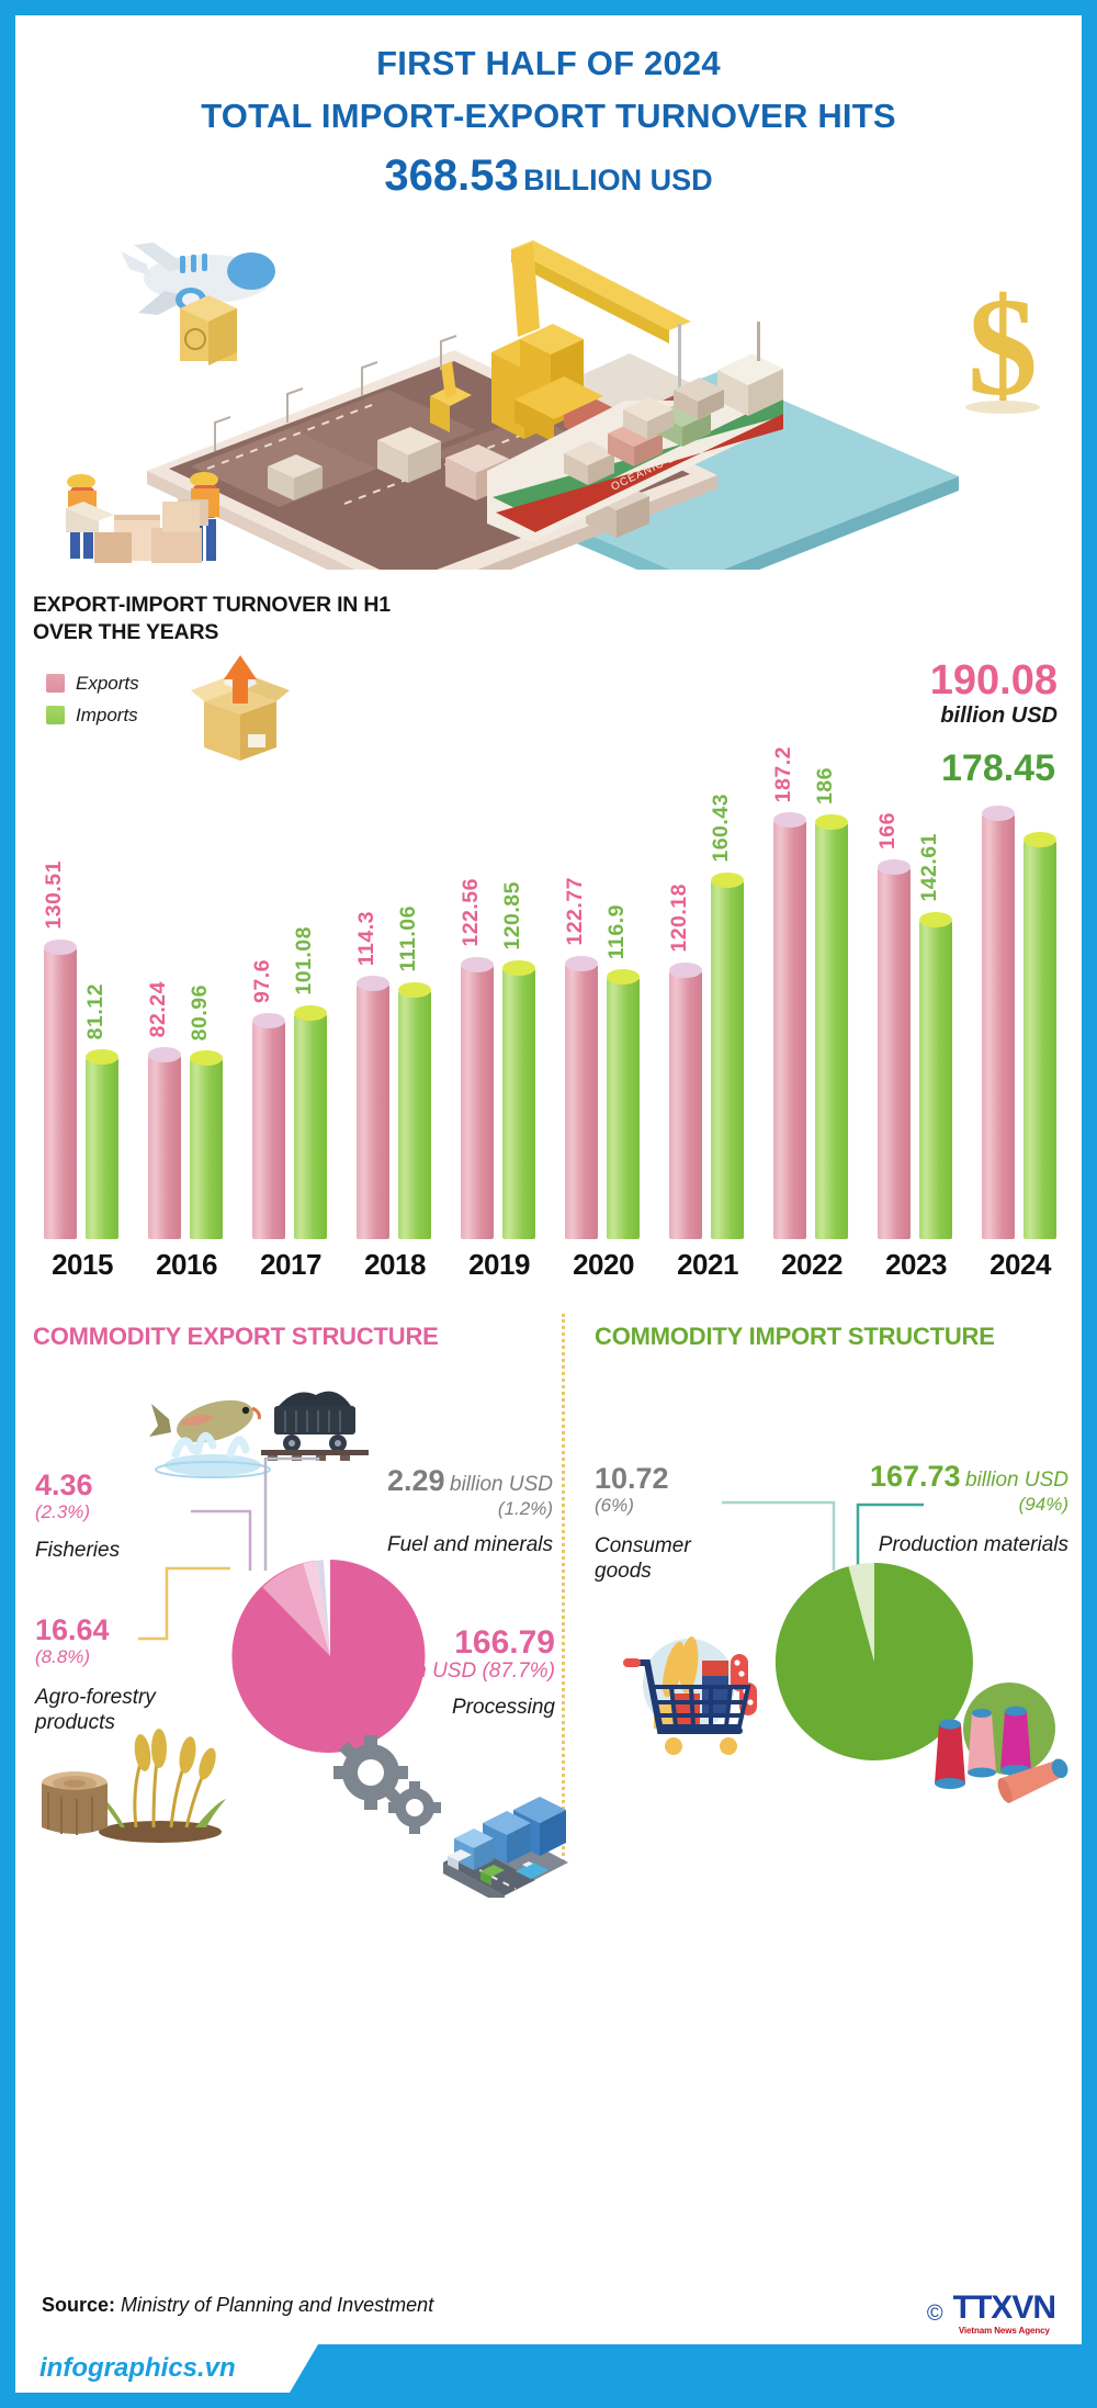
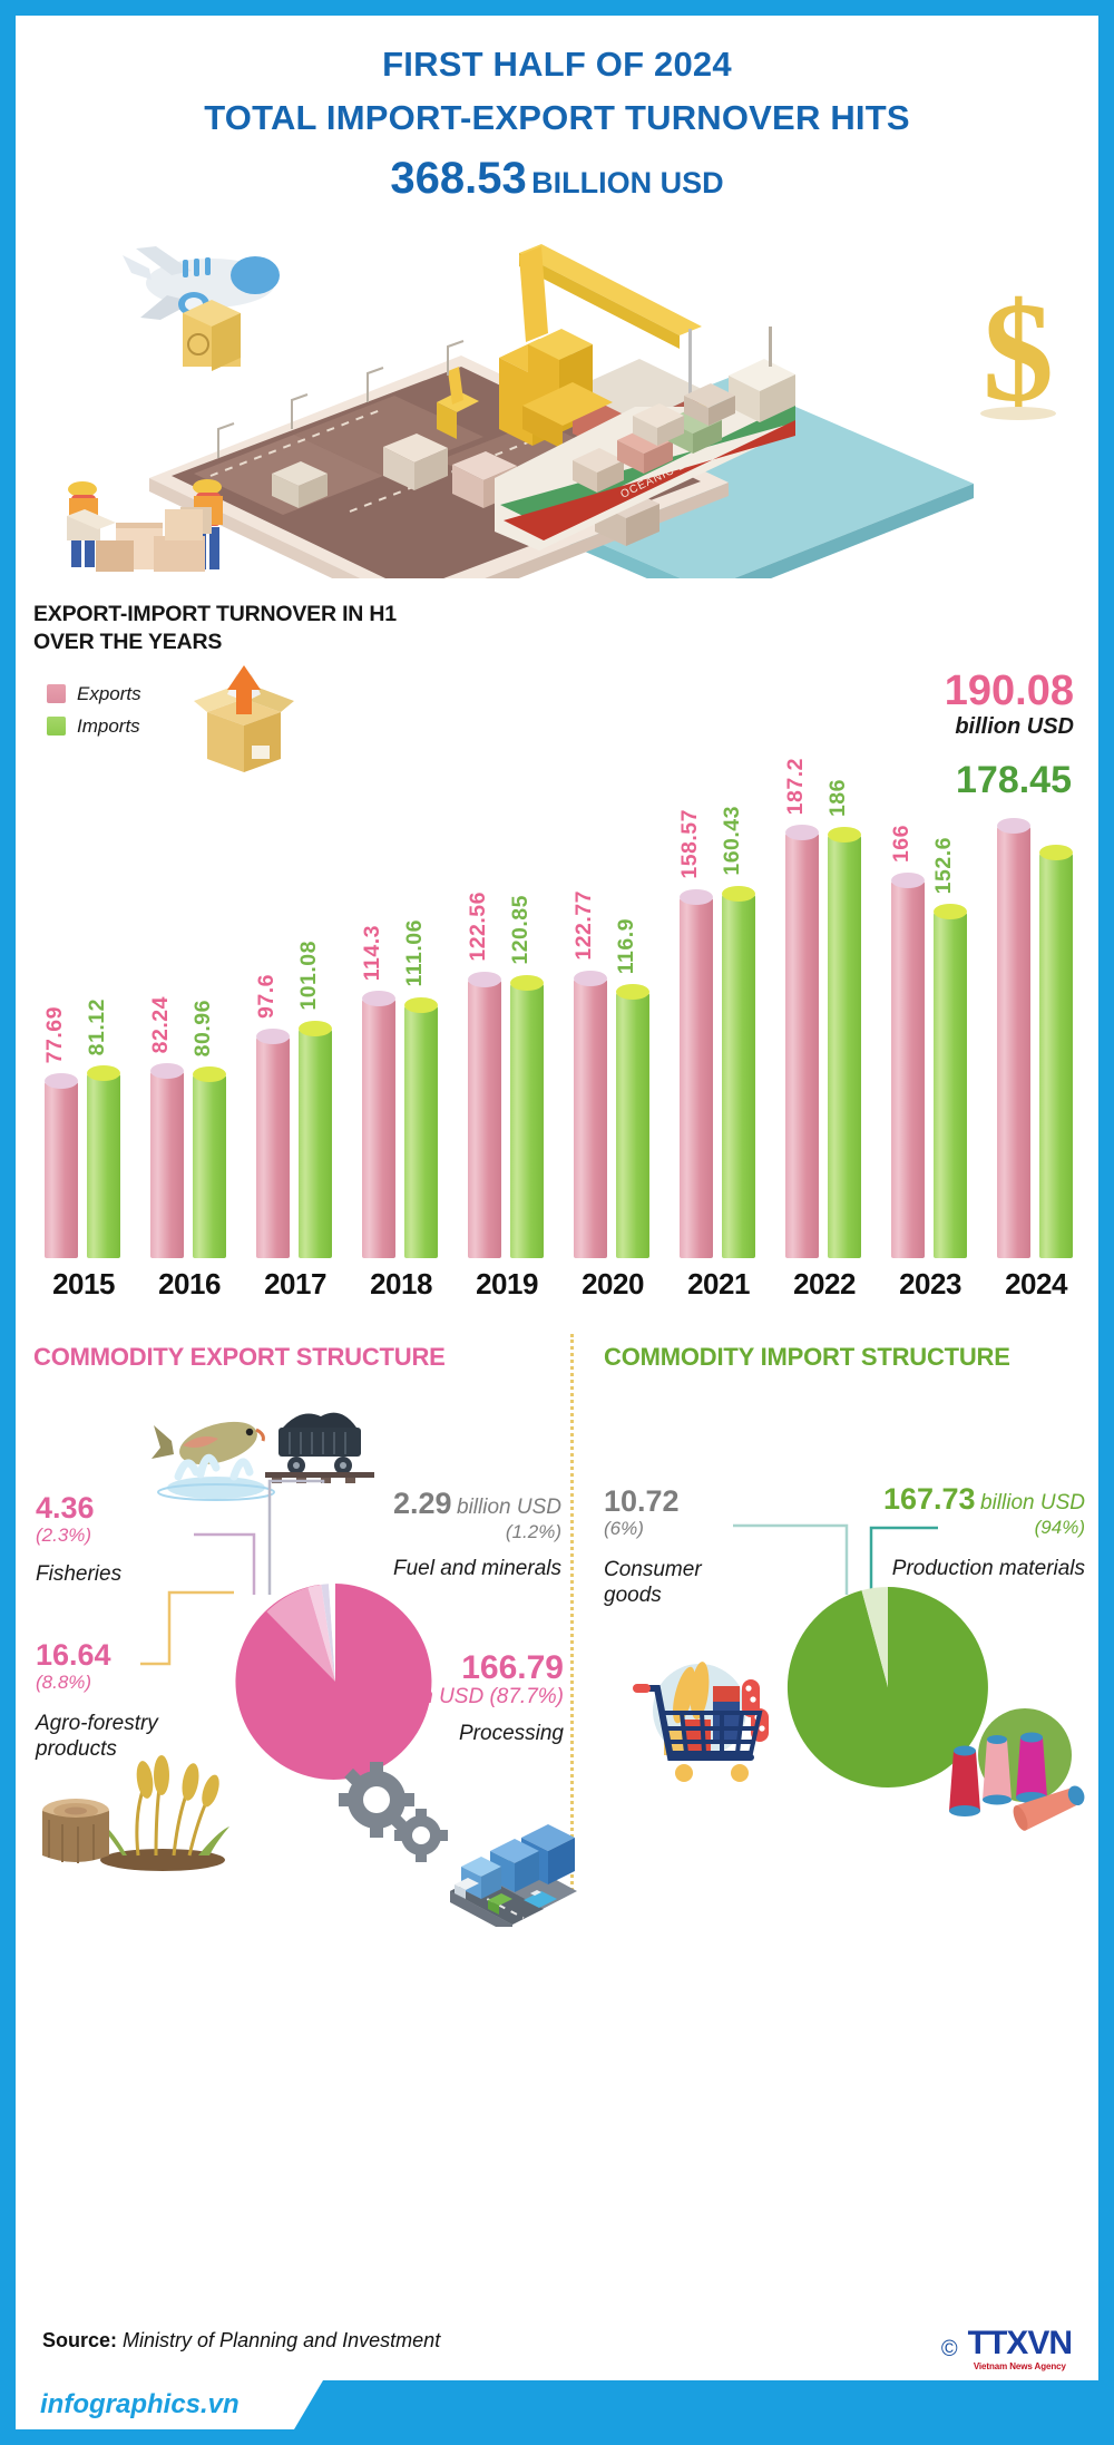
Exports/2015: 130.51 -> 77.69
Exports/2021: 120.18 -> 158.57
Imports/2023: 142.61 -> 152.6
